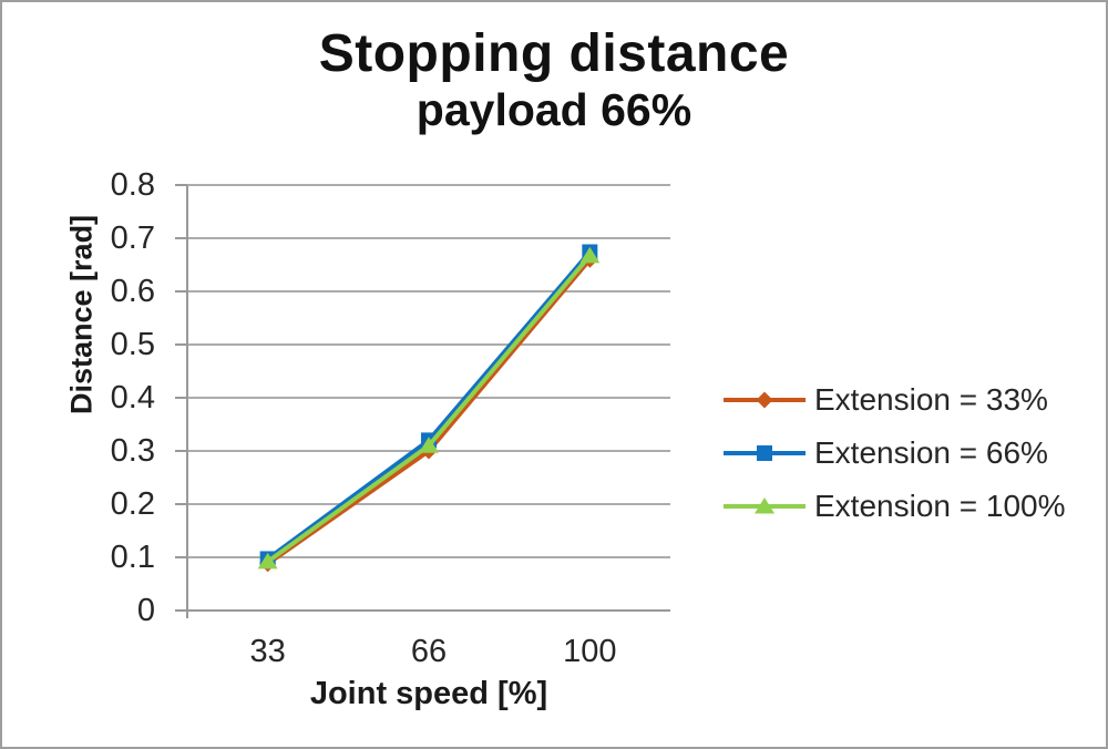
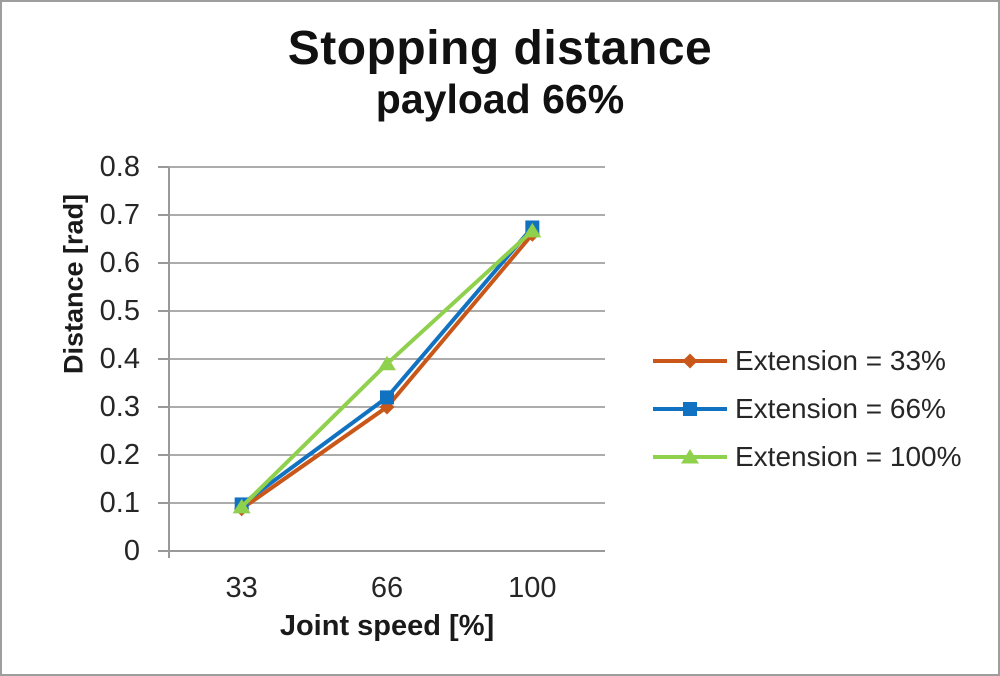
Extension = 100%/66: 0.31 -> 0.39
